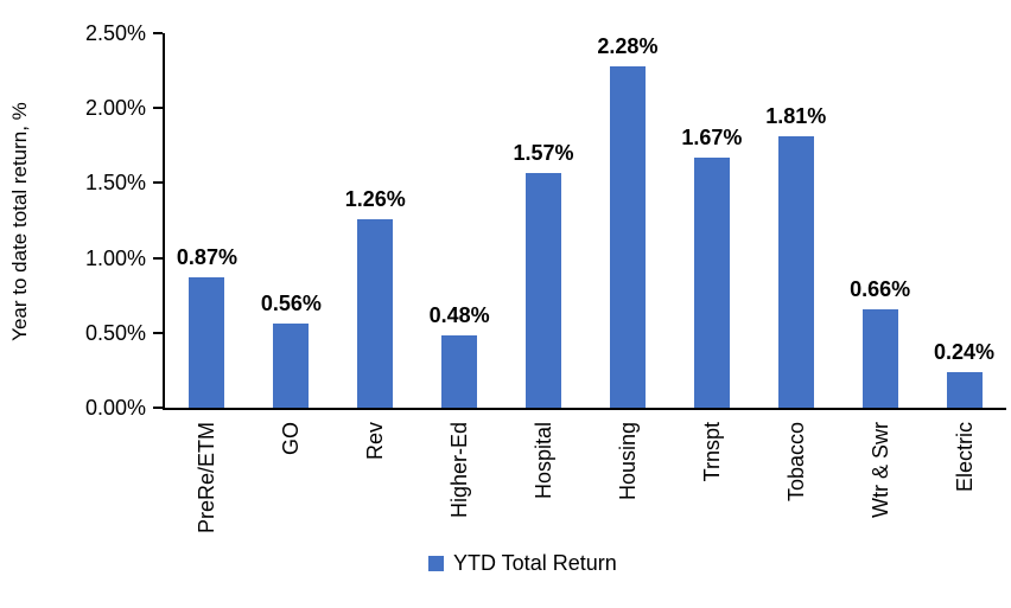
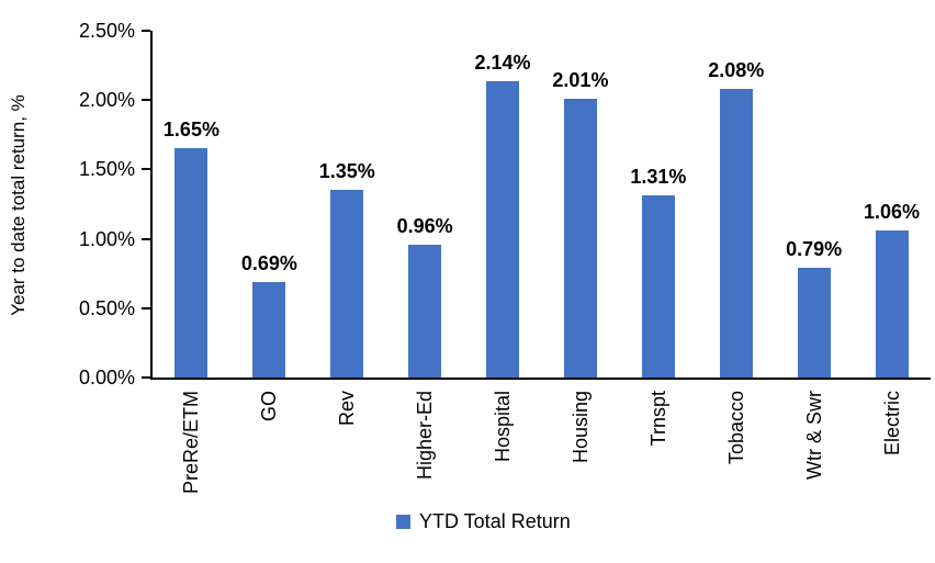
PreRe/ETM: 0.87% -> 1.65%
GO: 0.56% -> 0.69%
Rev: 1.26% -> 1.35%
Higher-Ed: 0.48% -> 0.96%
Hospital: 1.57% -> 2.14%
Housing: 2.28% -> 2.01%
Trnspt: 1.67% -> 1.31%
Tobacco: 1.81% -> 2.08%
Wtr & Swr: 0.66% -> 0.79%
Electric: 0.24% -> 1.06%
